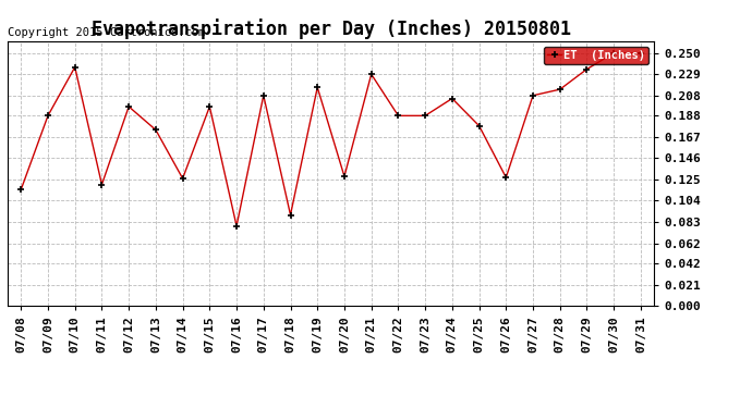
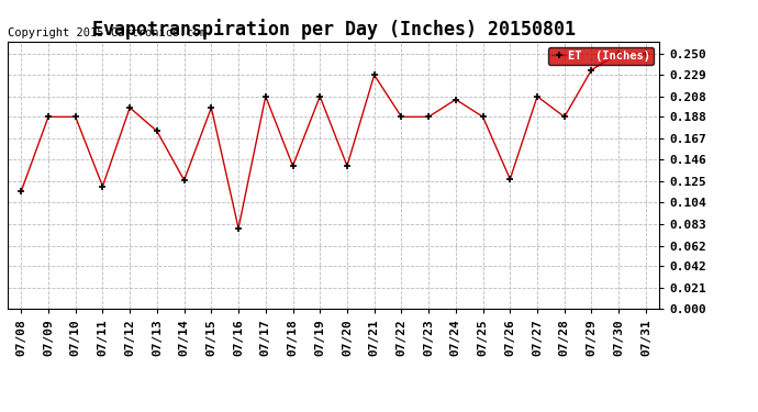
07/10: 0.236 -> 0.188
07/18: 0.090 -> 0.140
07/19: 0.216 -> 0.208
07/20: 0.128 -> 0.140
07/25: 0.178 -> 0.188
07/28: 0.214 -> 0.188
